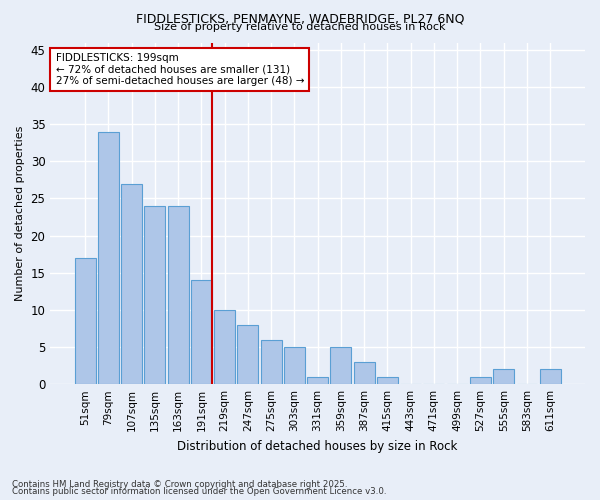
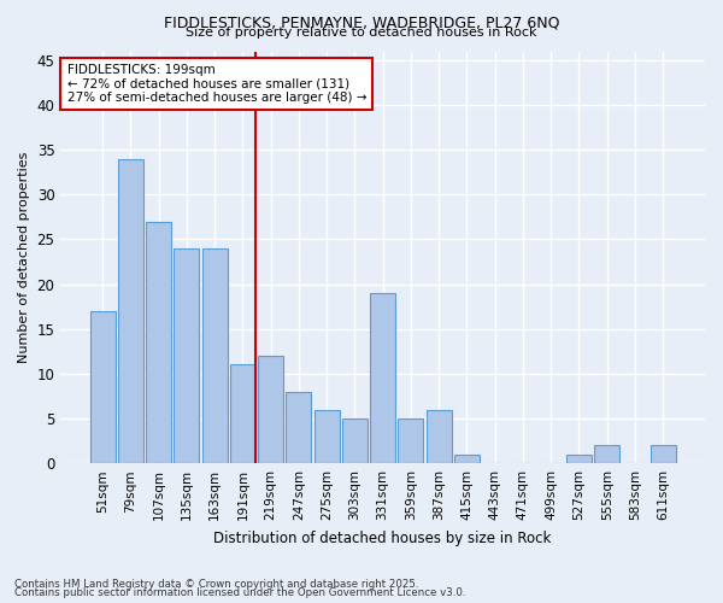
191sqm: 14 -> 11
219sqm: 10 -> 12
331sqm: 1 -> 19
387sqm: 3 -> 6
